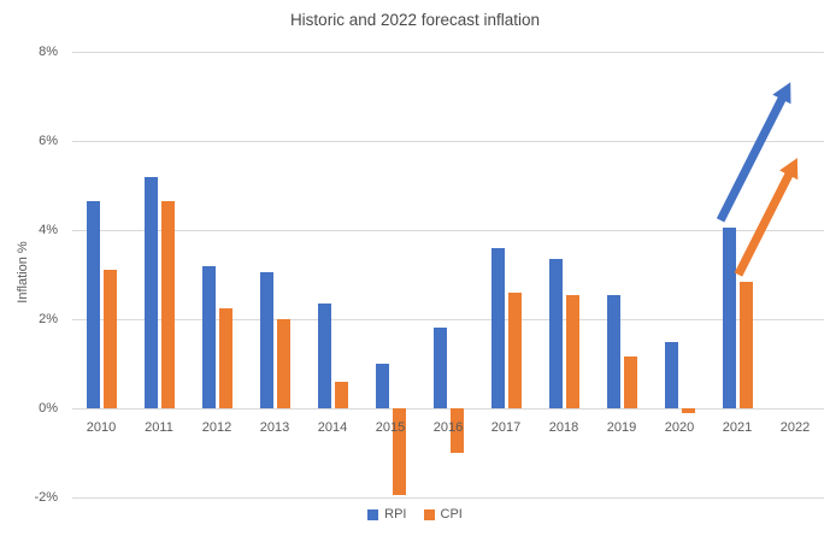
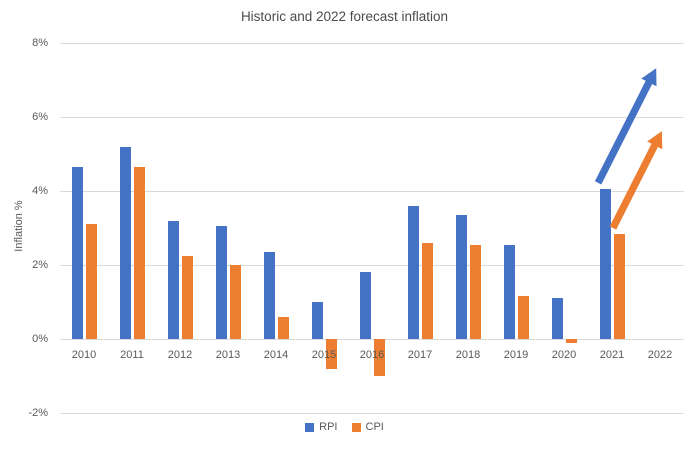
CPI/2015: -1.9% -> -0.8%
RPI/2020: 1.5% -> 1.1%
